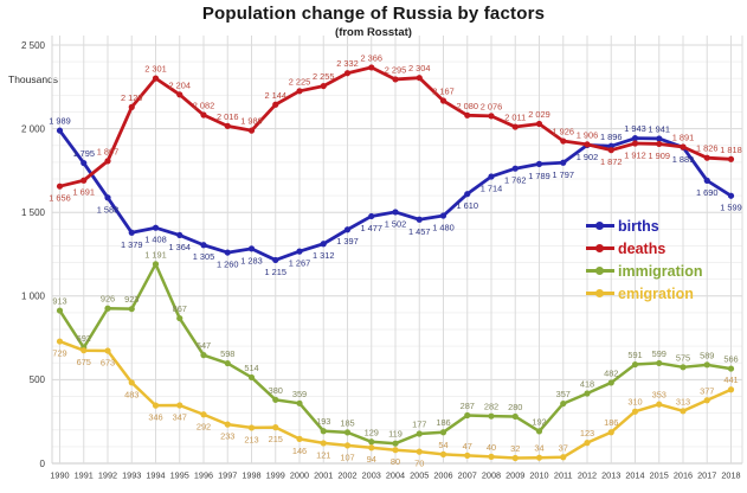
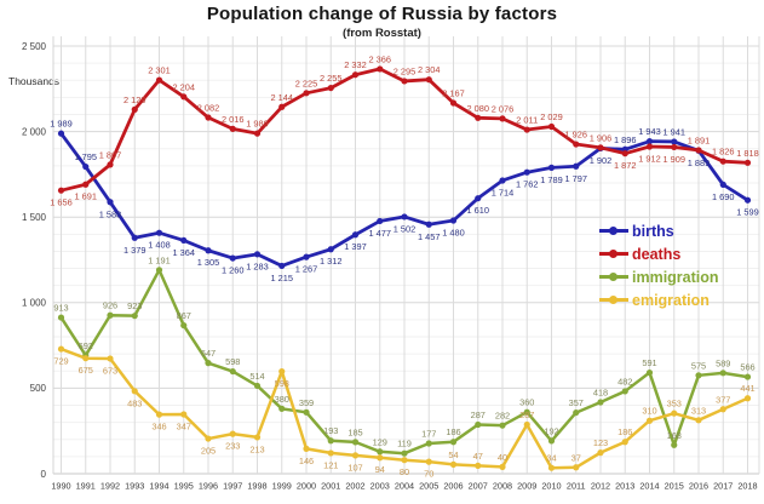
emigration/1996: 292 -> 205
emigration/1999: 215 -> 598
immigration/2009: 280 -> 360
emigration/2009: 32 -> 287
immigration/2015: 599 -> 168
